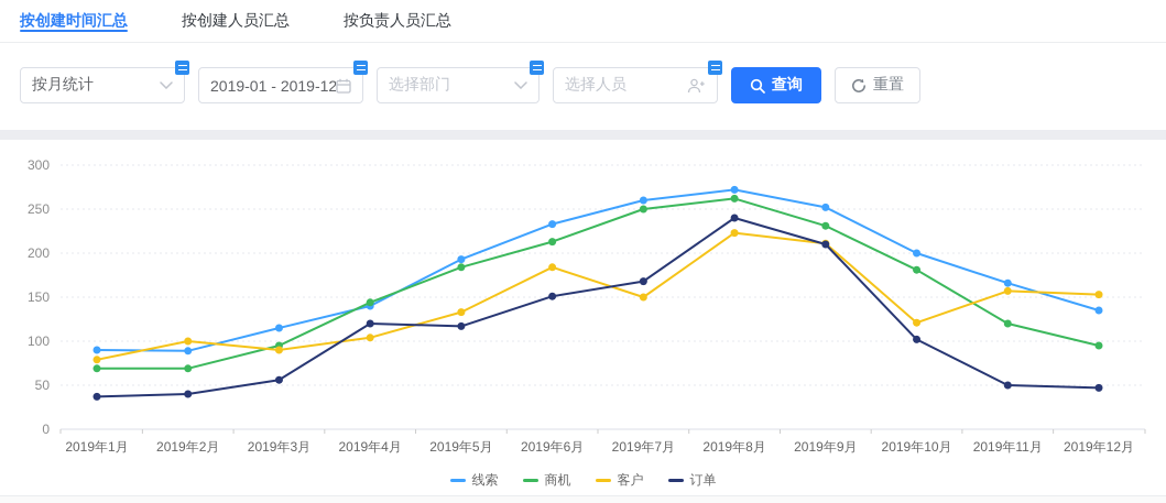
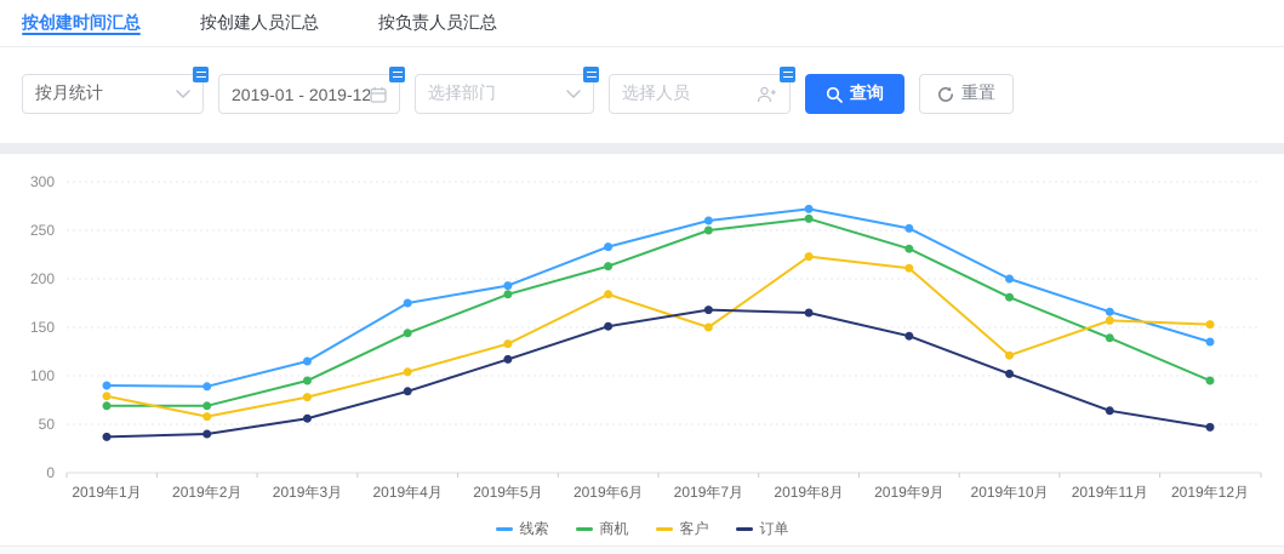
客户/2019年2月: 100 -> 60
客户/2019年3月: 90 -> 80
线索/2019年4月: 140 -> 180
订单/2019年4月: 120 -> 80
订单/2019年8月: 240 -> 160
订单/2019年9月: 210 -> 140
商机/2019年11月: 120 -> 140
订单/2019年11月: 50 -> 60
